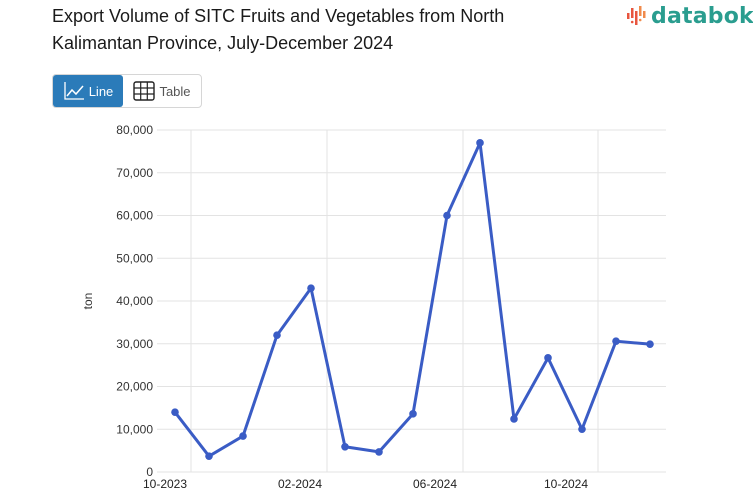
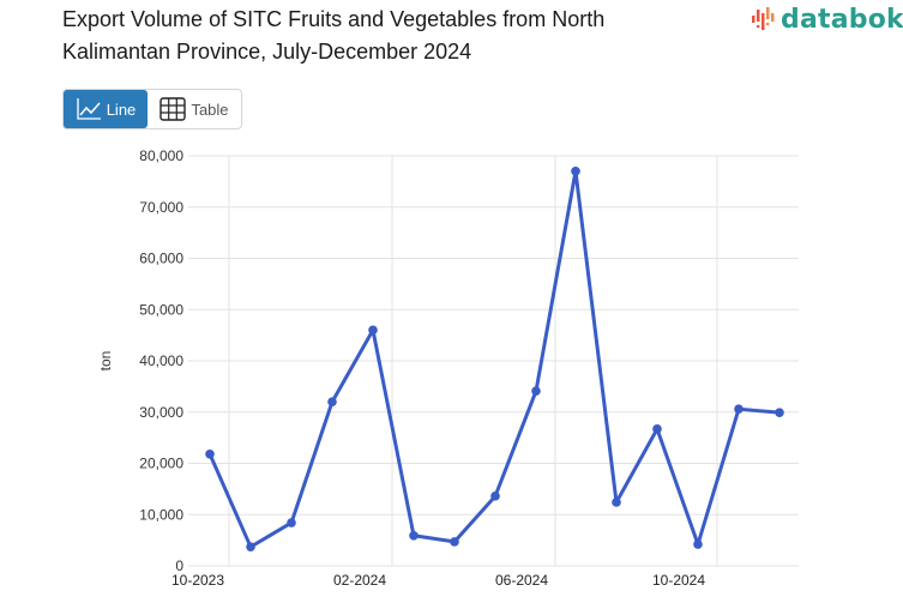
10-2023: 14000 -> 22000
02-2024: 43000 -> 46000
06-2024: 60000 -> 34000
10-2024: 10000 -> 4000
